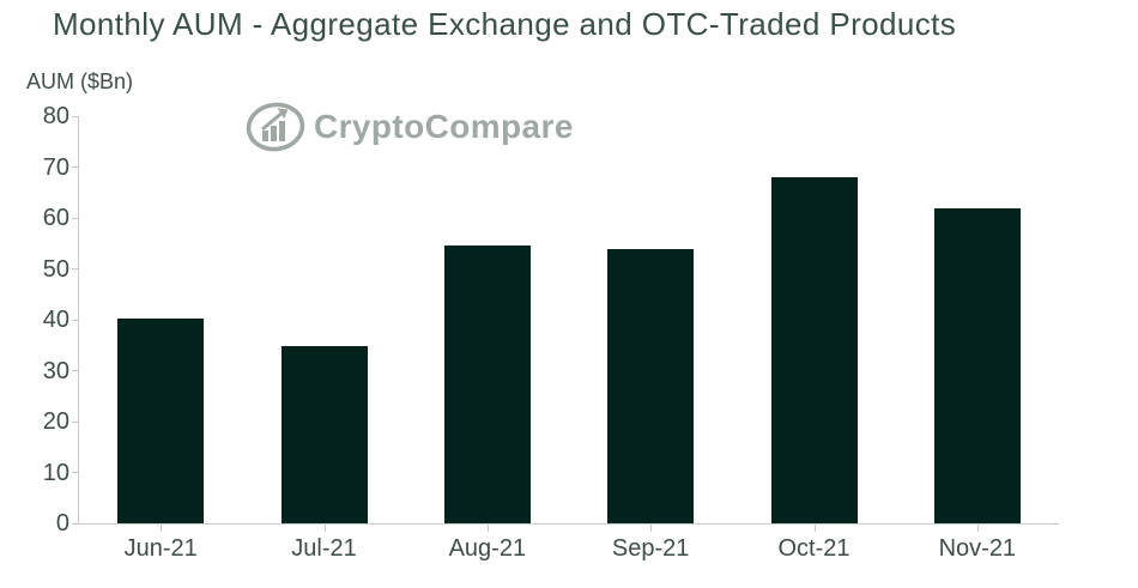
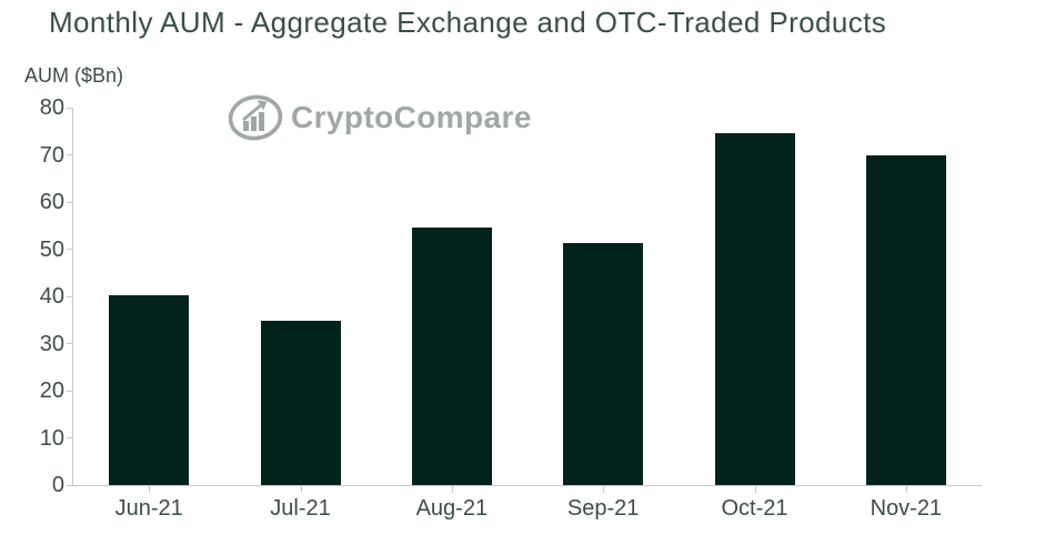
Sep-21: 54 -> 51
Oct-21: 68 -> 74
Nov-21: 62 -> 70
